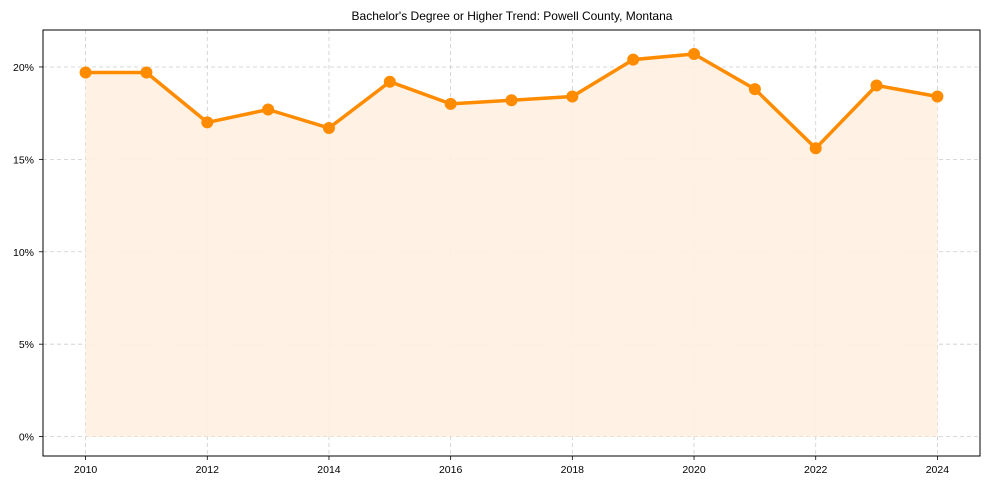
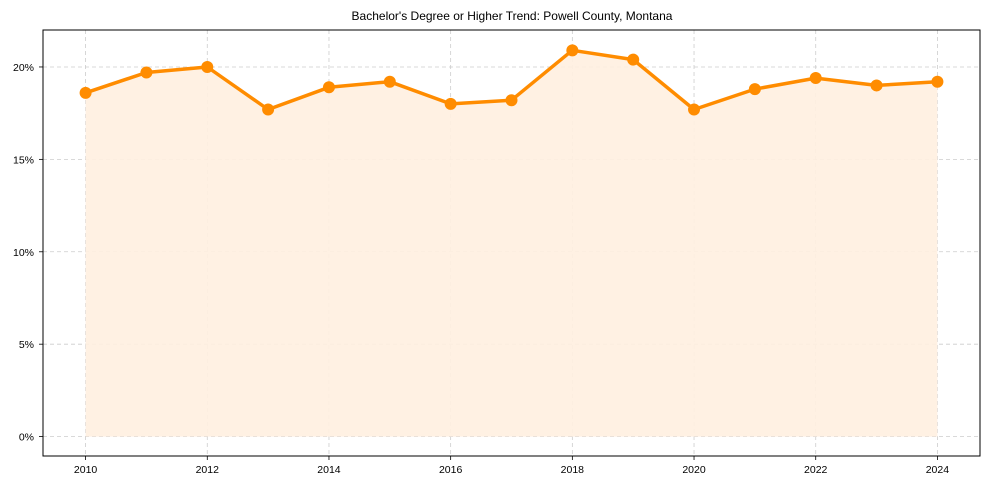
2010: 19.7% -> 18.6%
2012: 17.0% -> 20.0%
2014: 16.7% -> 18.9%
2018: 18.4% -> 20.9%
2020: 20.7% -> 17.7%
2022: 15.6% -> 19.4%
2024: 18.4% -> 19.2%
